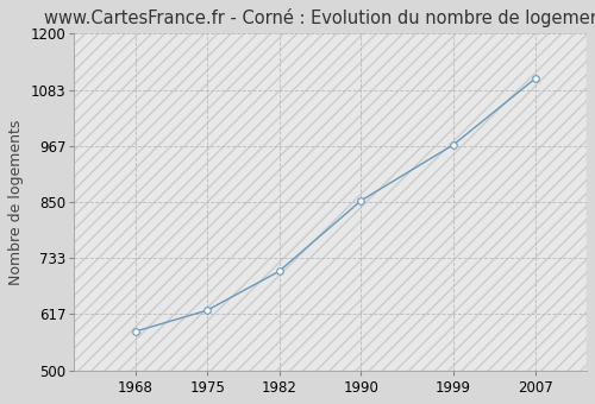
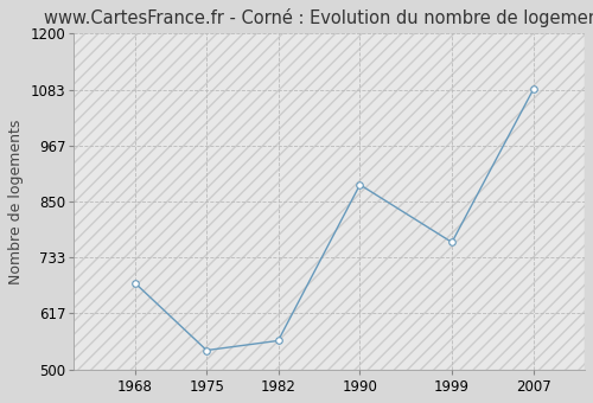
1968: 581 -> 680
1975: 625 -> 540
1982: 706 -> 560
1990: 853 -> 885
1999: 969 -> 765
2007: 1107 -> 1085
